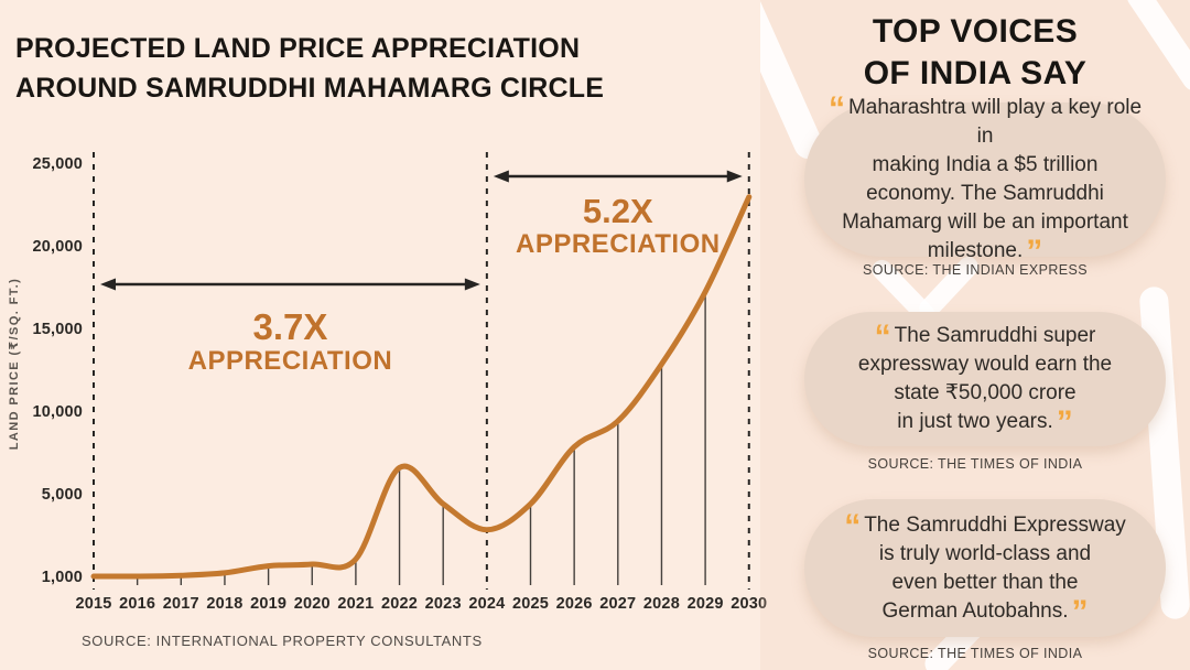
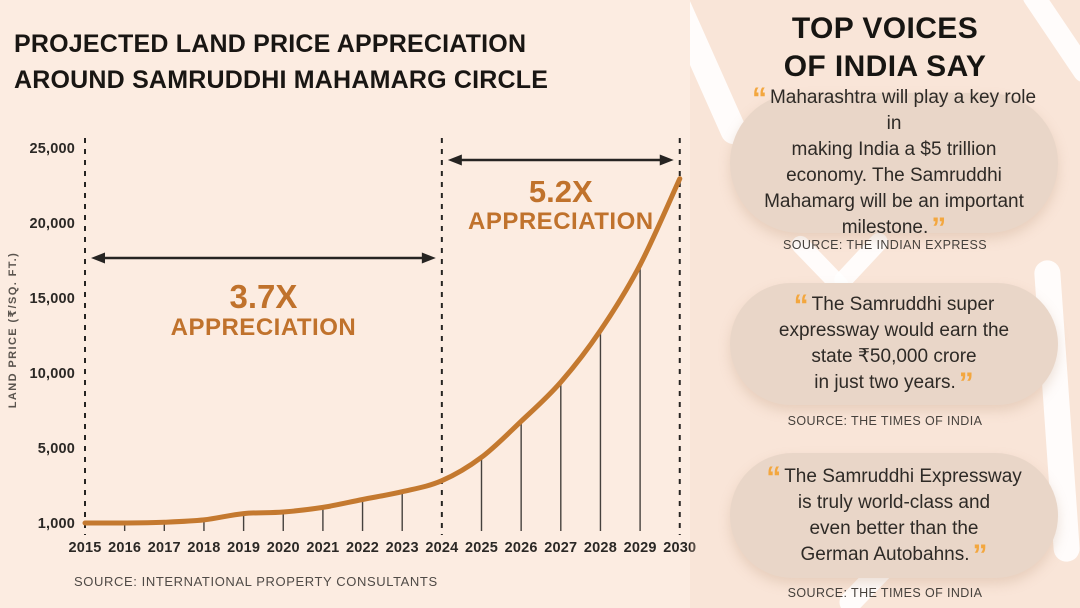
2022: 7300 -> 2500
2023: 5200 -> 3000
2026: 8500 -> 7500
